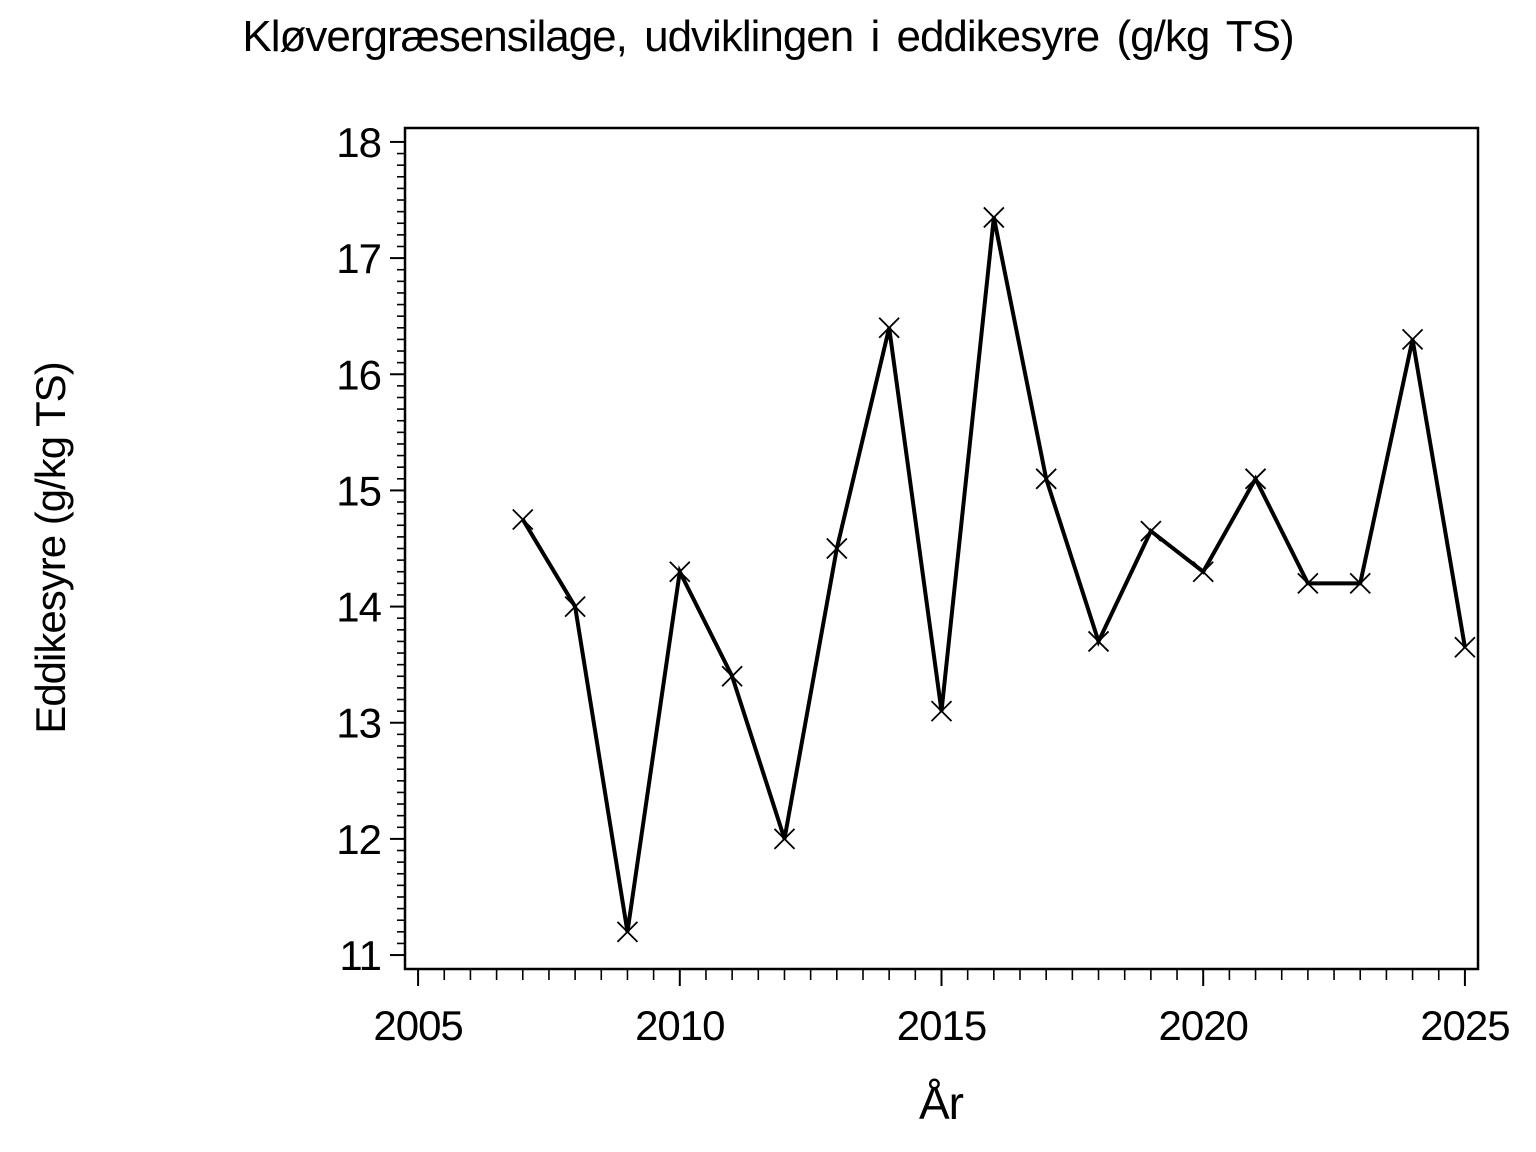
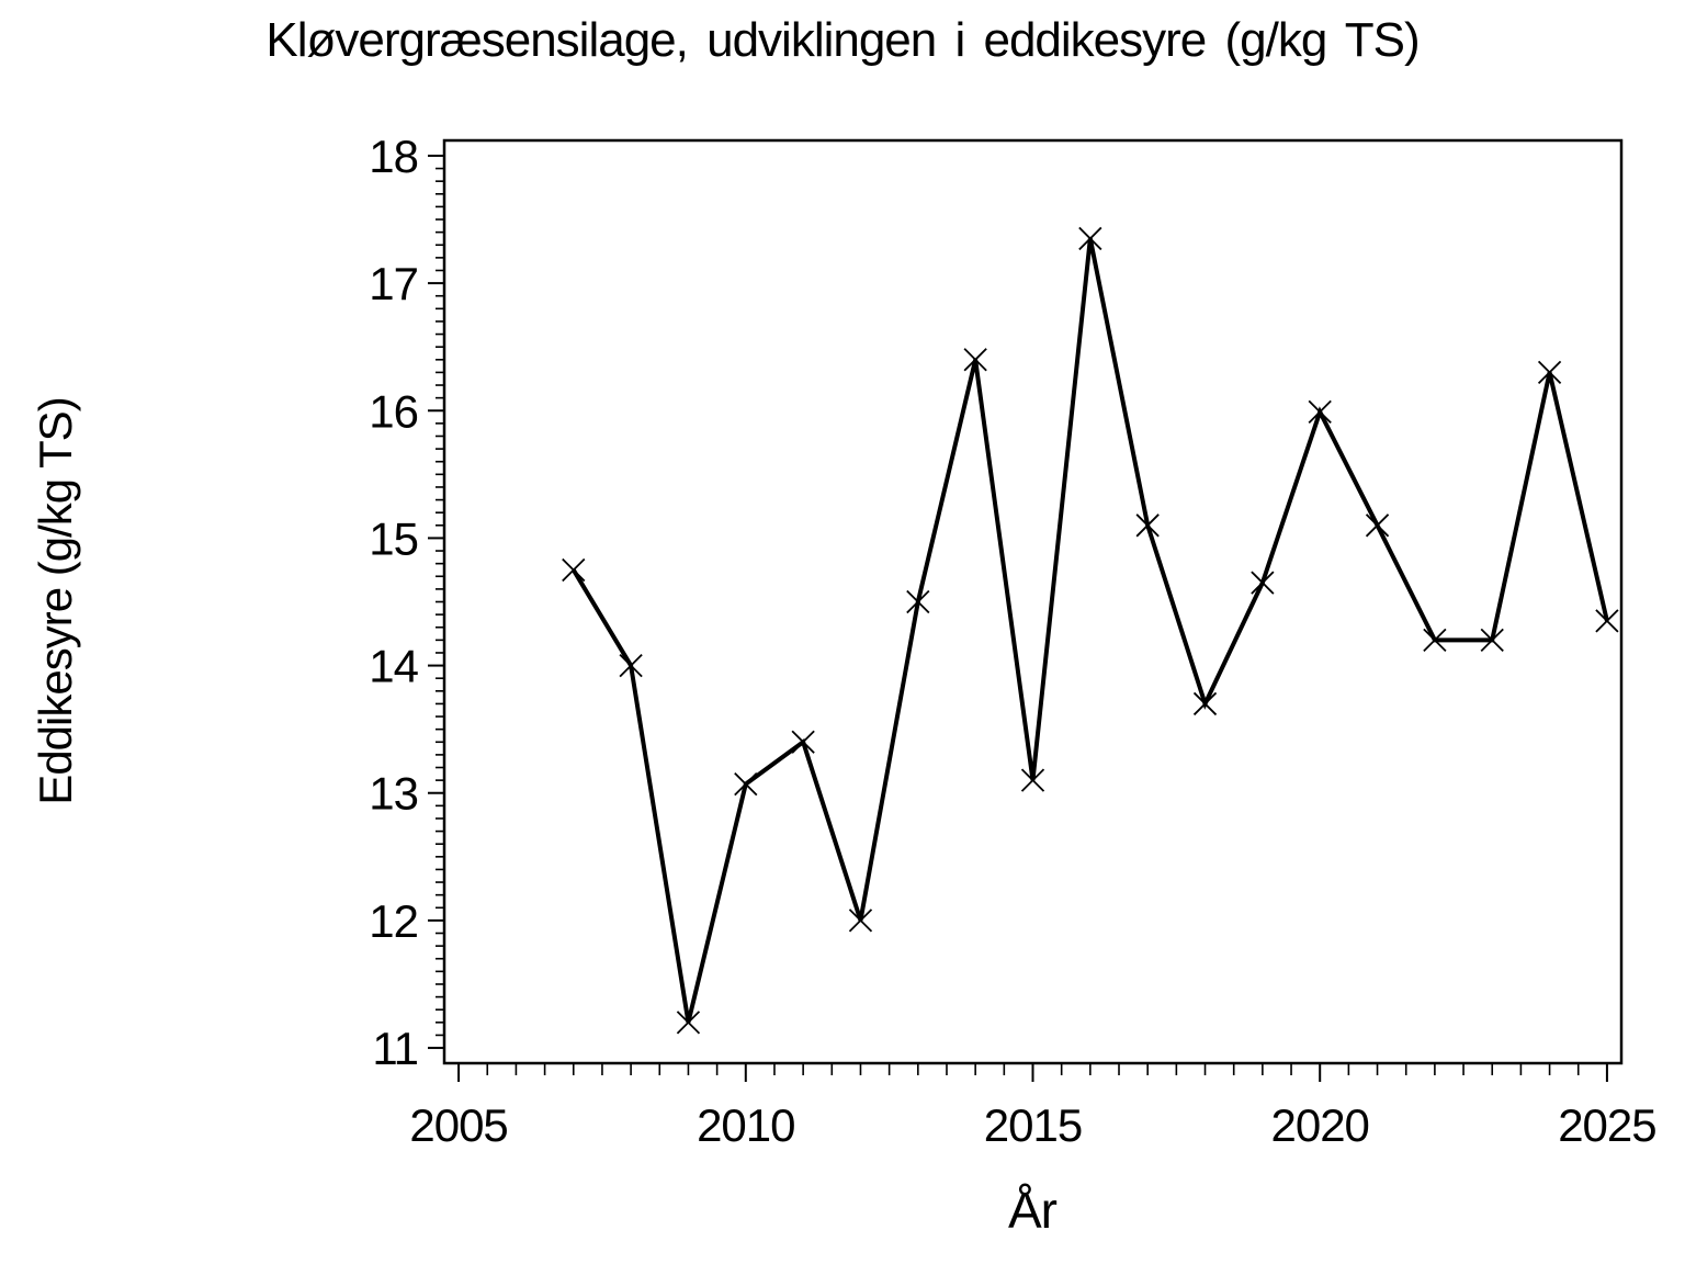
2010: 14.30 -> 13.07
2020: 14.30 -> 15.99
2025: 13.65 -> 14.35
